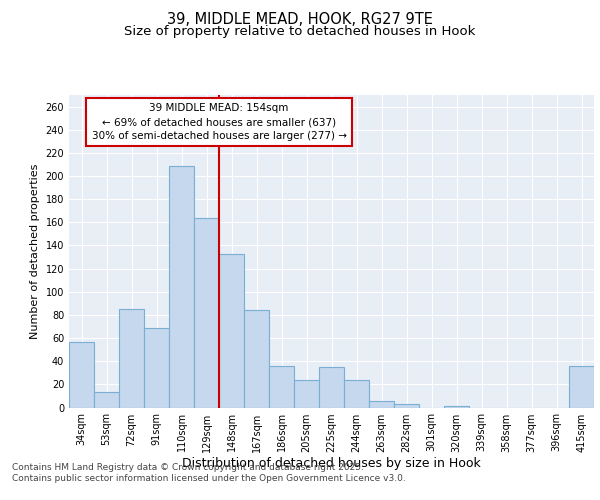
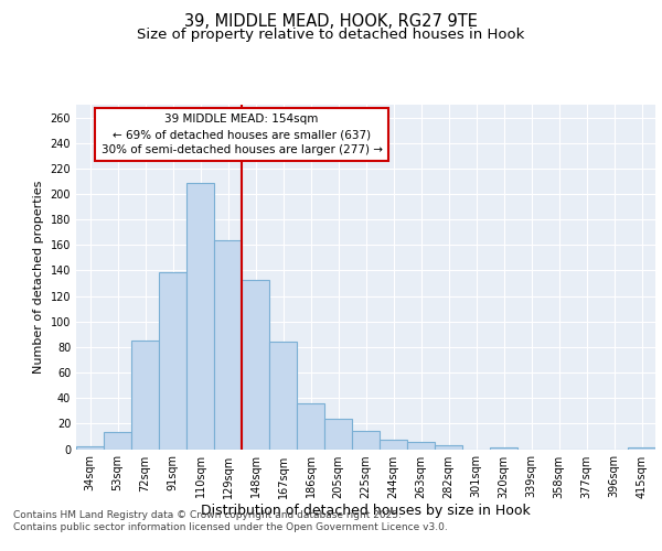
34sqm: 57 -> 2
91sqm: 69 -> 139
225sqm: 35 -> 14
244sqm: 24 -> 7
415sqm: 36 -> 1
